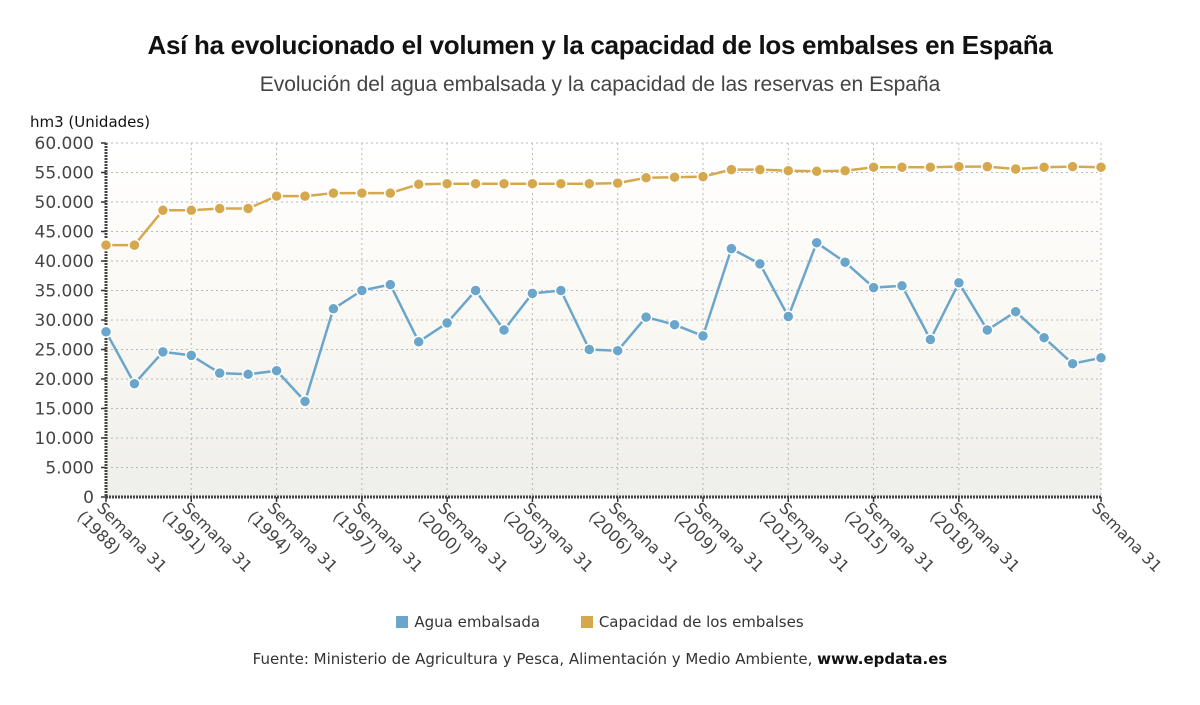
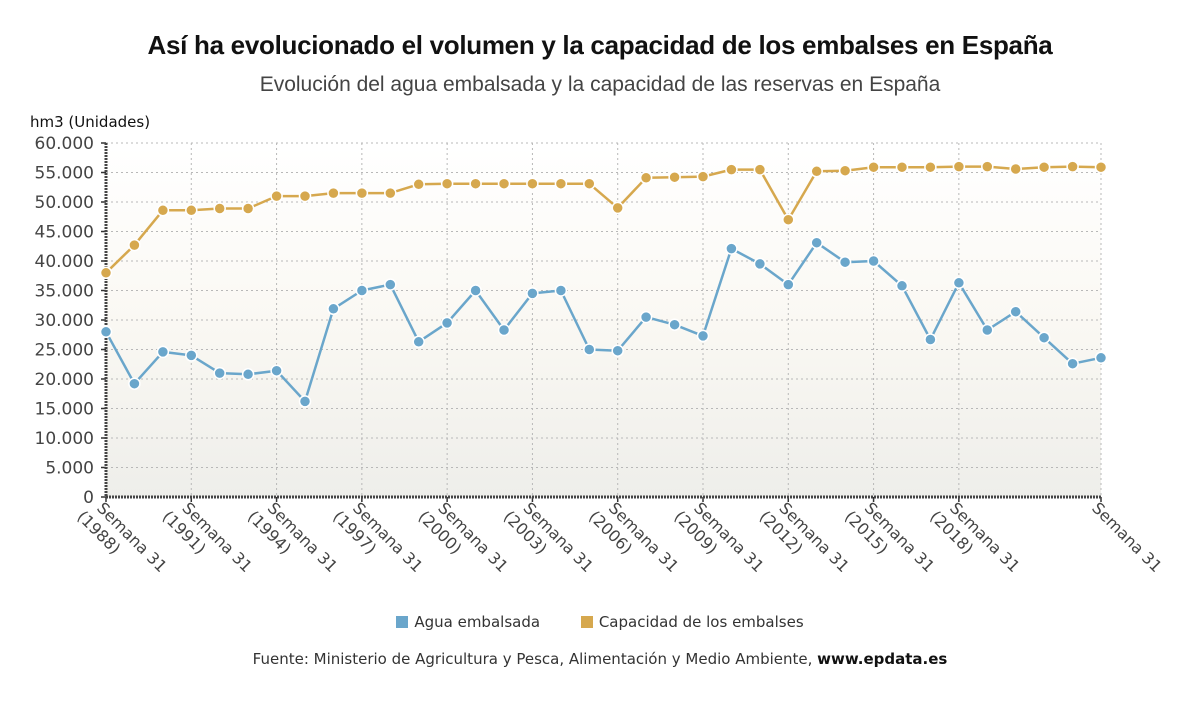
Capacidad de los embalses/Semana 31 (1988): 43000 -> 38000
Capacidad de los embalses/Semana 31 (2006): 53000 -> 49000
Agua embalsada/Semana 31 (2012): 31000 -> 36000
Capacidad de los embalses/Semana 31 (2012): 55000 -> 47000
Agua embalsada/Semana 31 (2015): 36000 -> 40000
